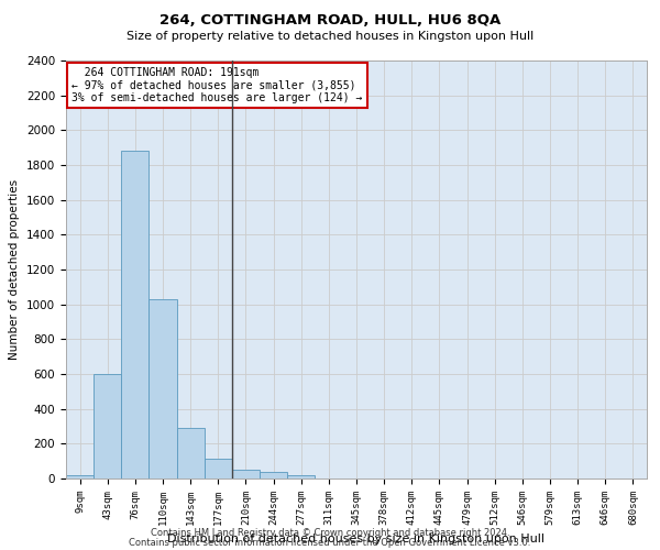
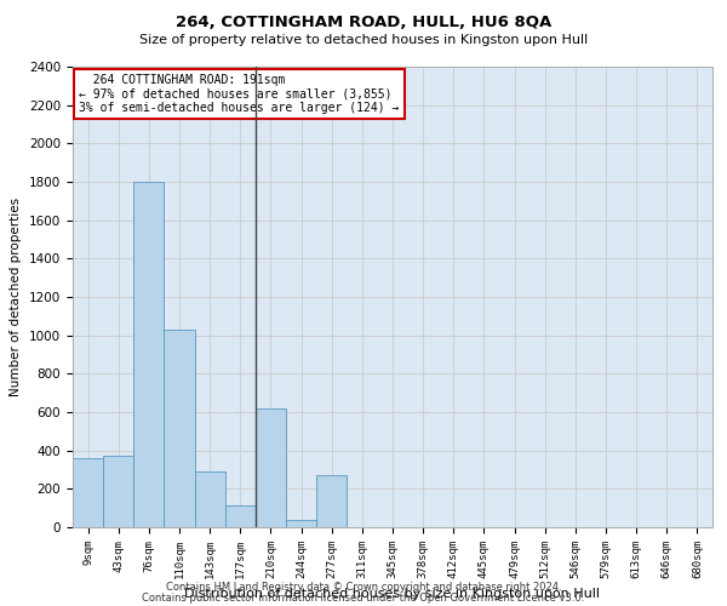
9sqm: 20 -> 360
43sqm: 600 -> 370
76sqm: 1880 -> 1800
210sqm: 50 -> 620
277sqm: 20 -> 270
